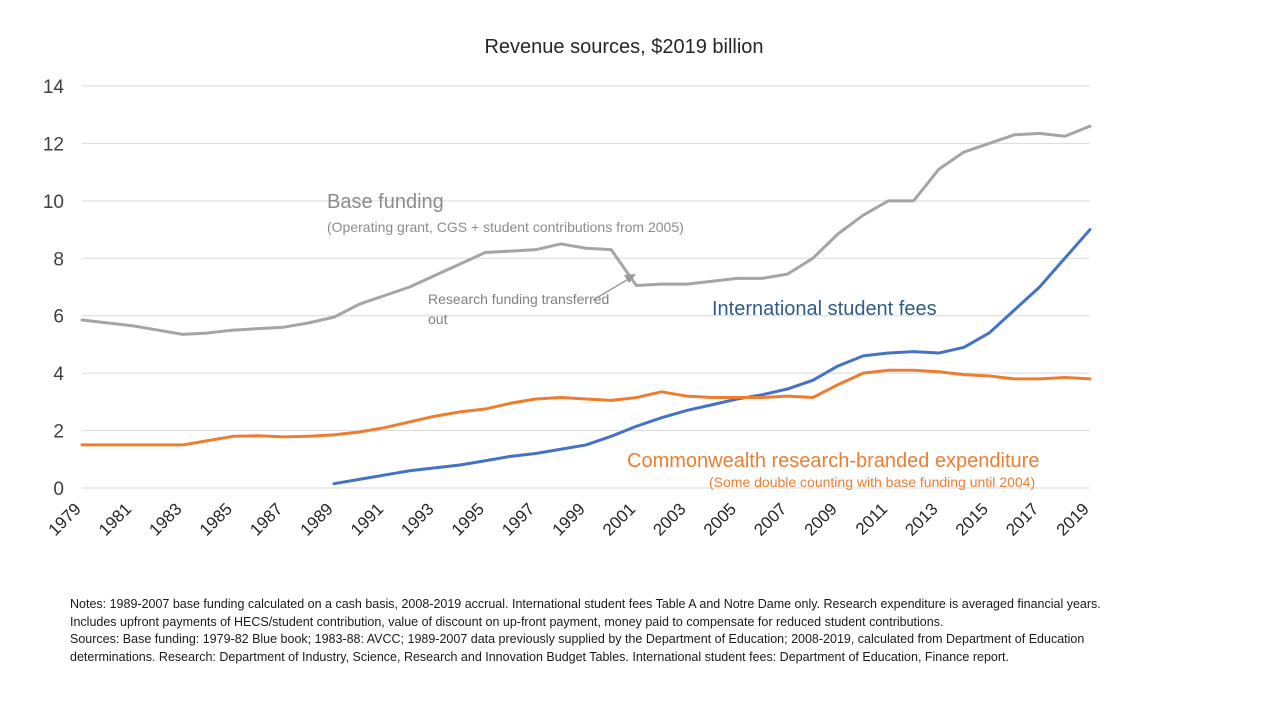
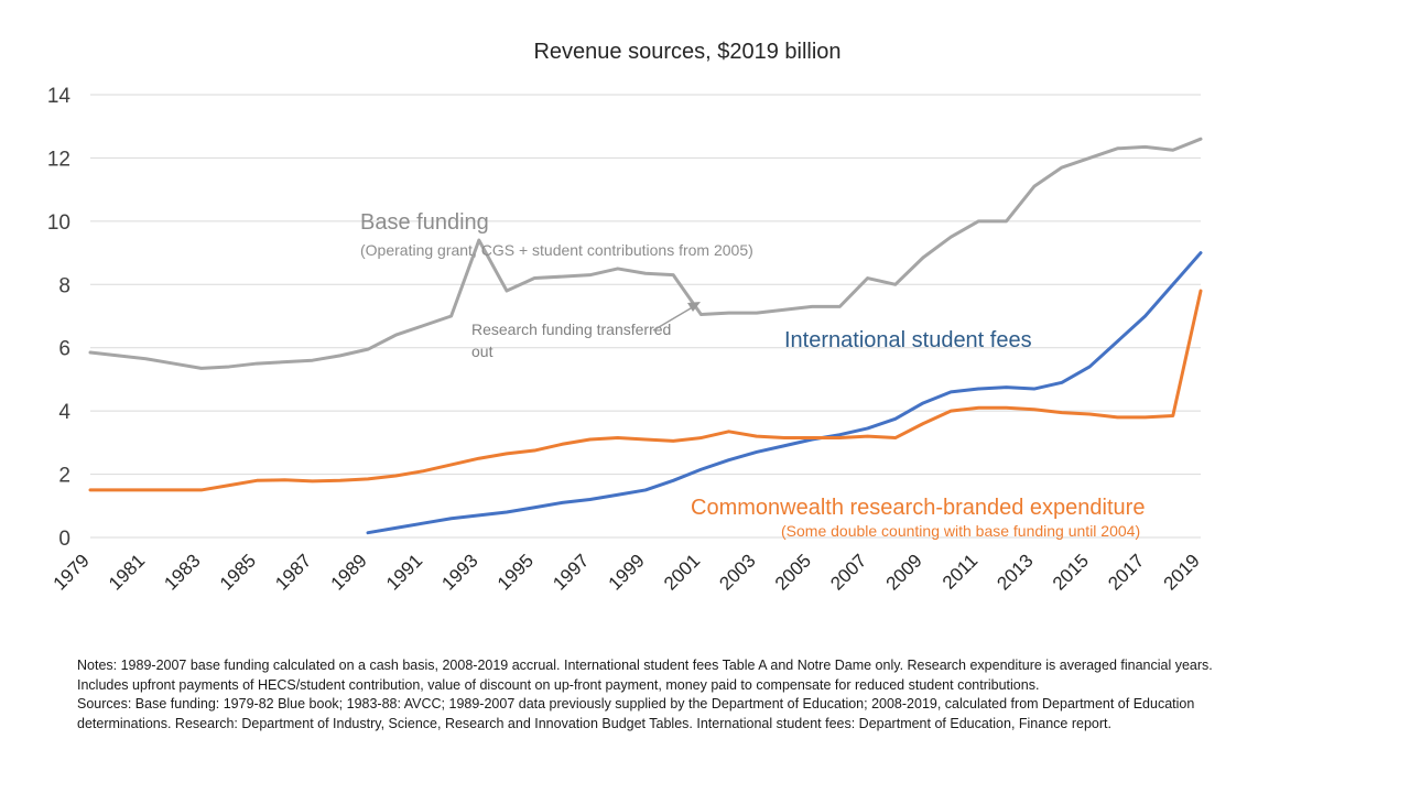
Base funding/1993: 7.4 -> 9.4
Base funding/2007: 7.5 -> 8.2
Commonwealth research-branded expenditure/2019: 3.8 -> 7.8
